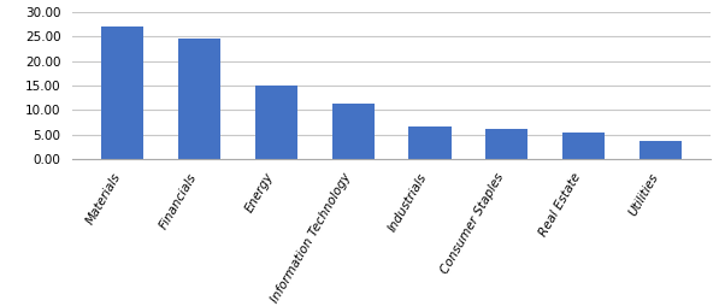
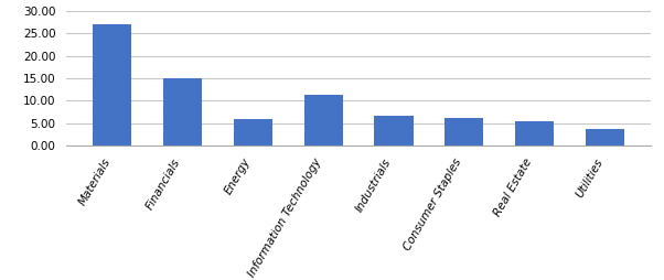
Financials: 24.7 -> 15.0
Energy: 15.0 -> 6.0
